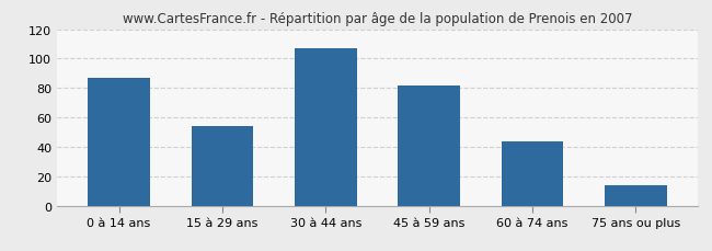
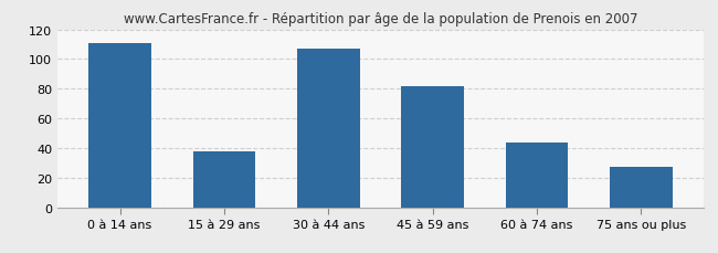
0 à 14 ans: 87 -> 111
15 à 29 ans: 54 -> 38
75 ans ou plus: 14 -> 27
